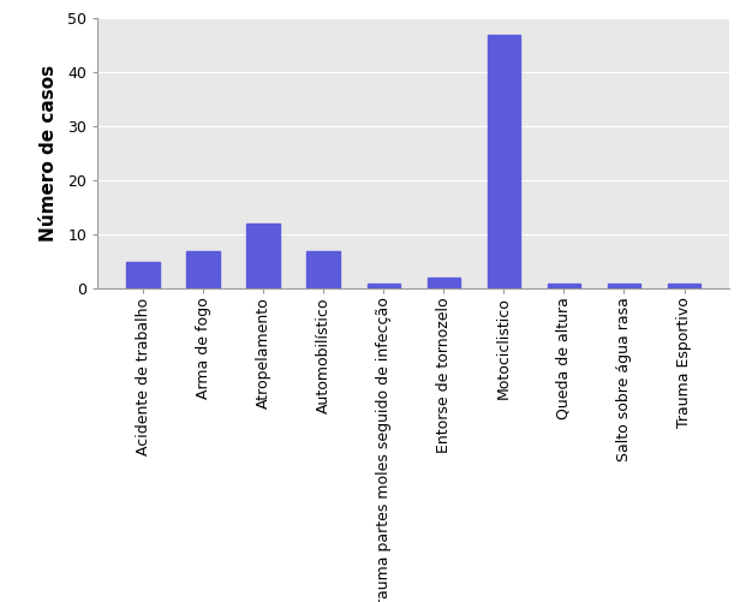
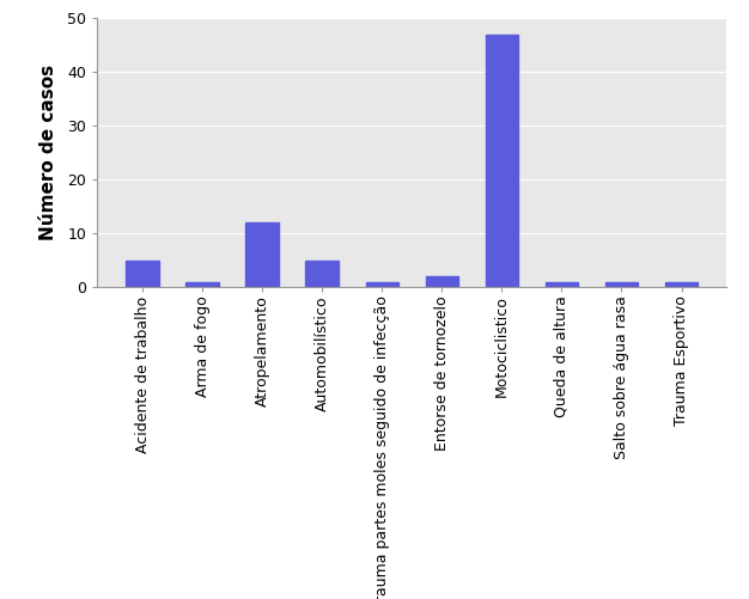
Arma de fogo: 7 -> 1
Automobilístico: 7 -> 5
